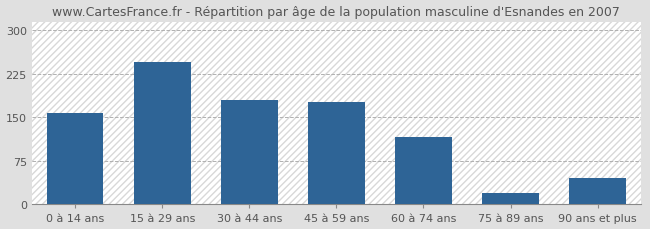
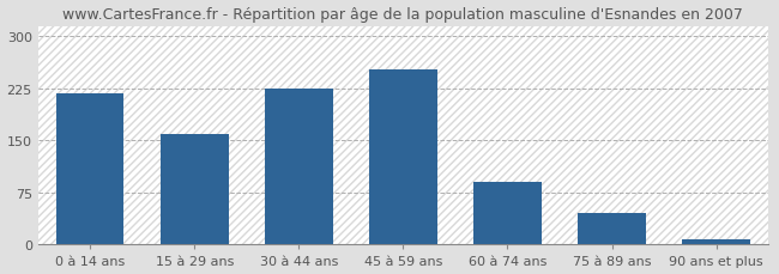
0 à 14 ans: 158 -> 218
15 à 29 ans: 246 -> 160
30 à 44 ans: 180 -> 225
45 à 59 ans: 176 -> 253
60 à 74 ans: 116 -> 90
75 à 89 ans: 20 -> 45
90 ans et plus: 46 -> 8
